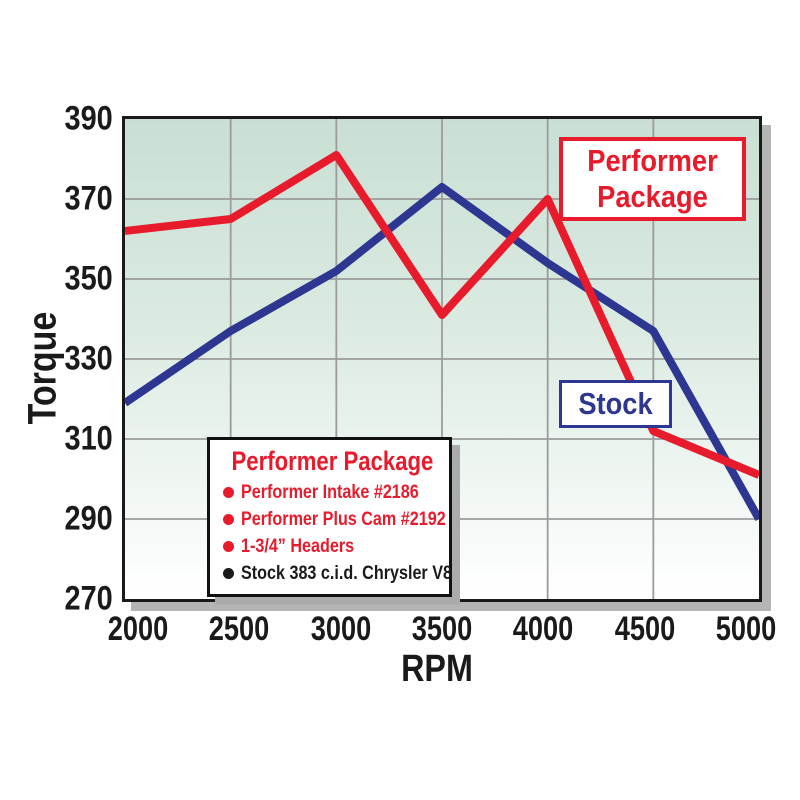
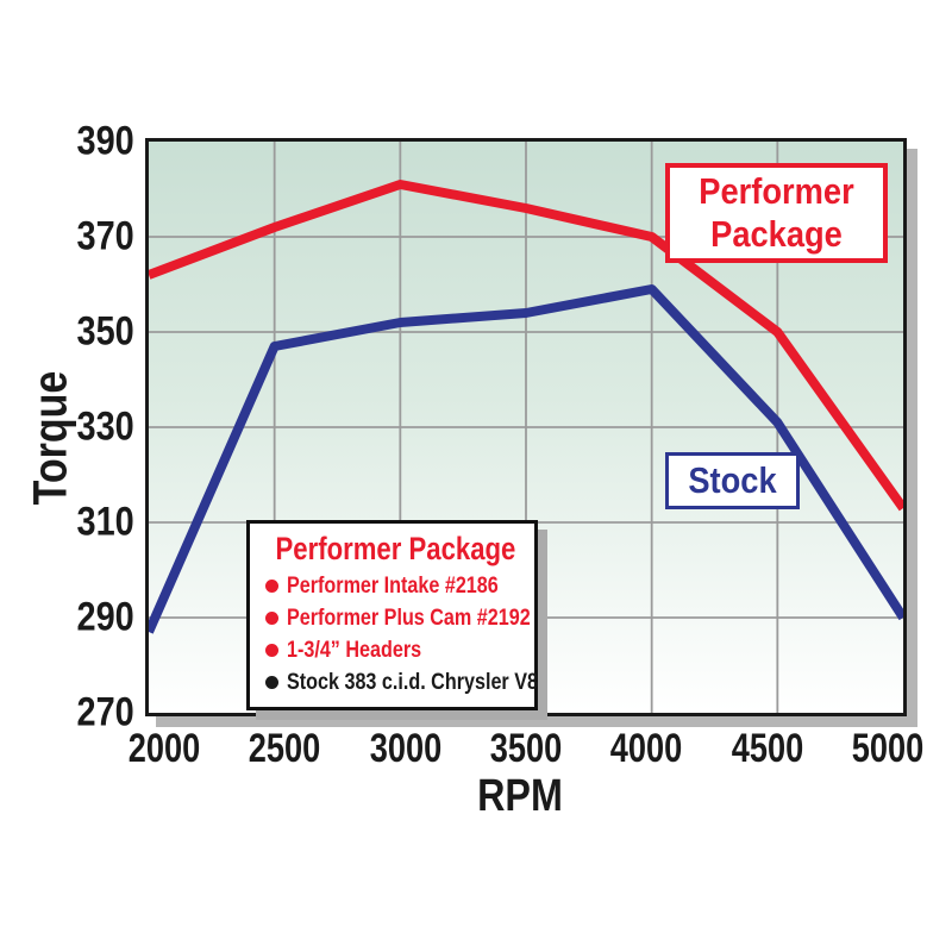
Stock/2000: 319 -> 287
Performer Package/2500: 365 -> 372
Stock/2500: 337 -> 347
Performer Package/3500: 341 -> 376
Stock/3500: 373 -> 354
Stock/4000: 354 -> 359
Performer Package/4500: 312 -> 350
Stock/4500: 337 -> 331
Performer Package/5000: 301 -> 313
